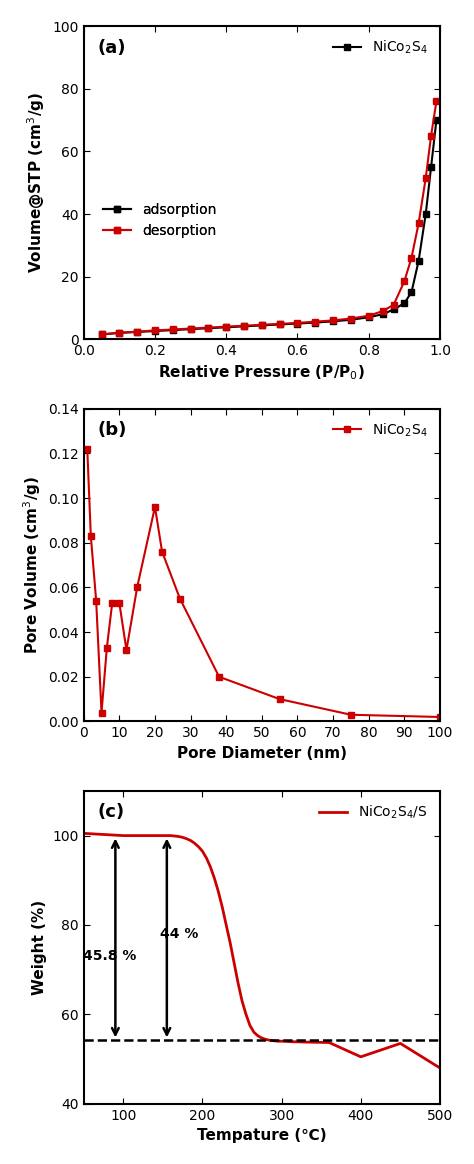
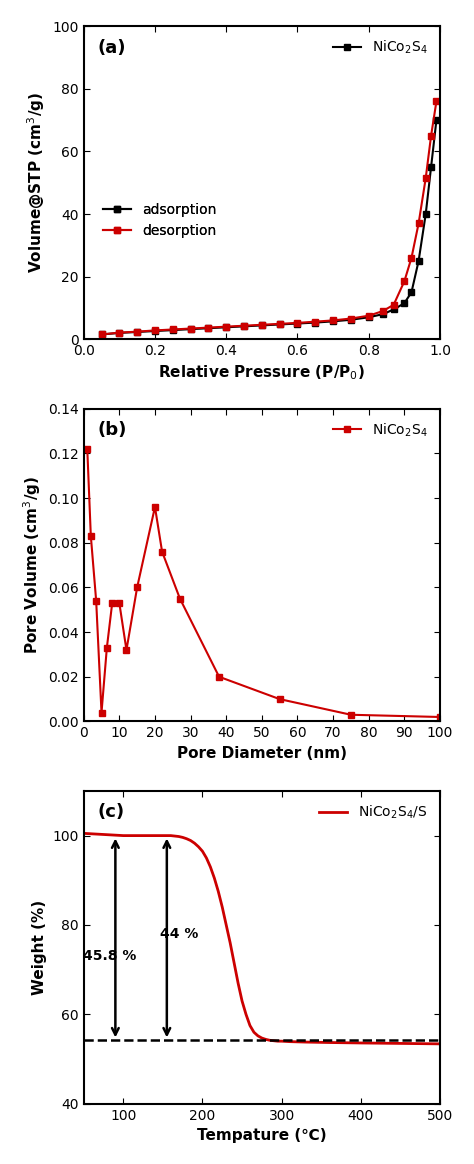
400: 50.5 -> 53.6
500: 48.0 -> 53.4
